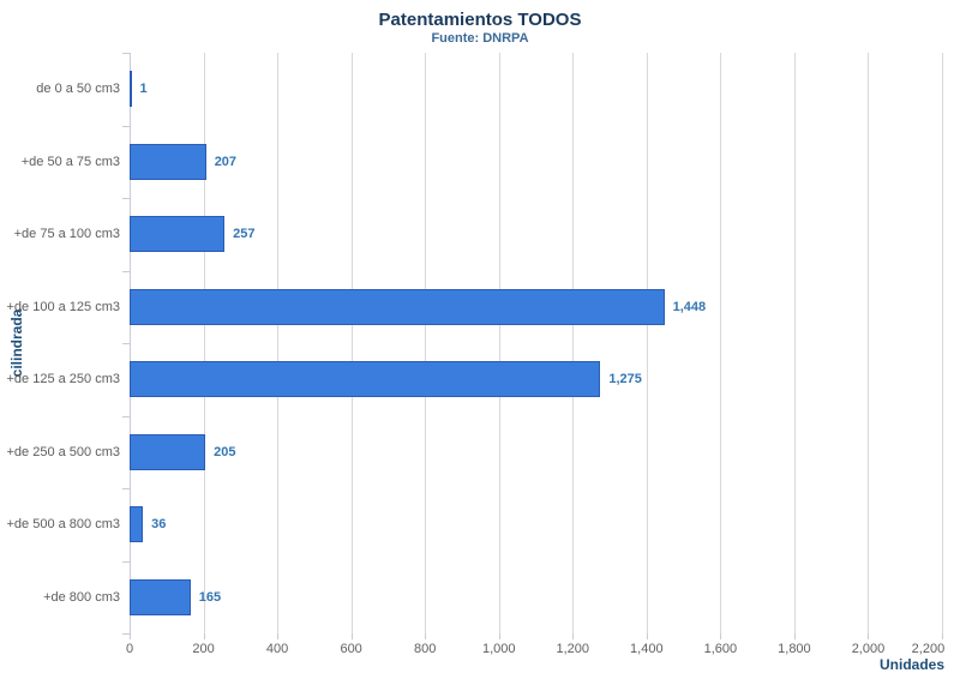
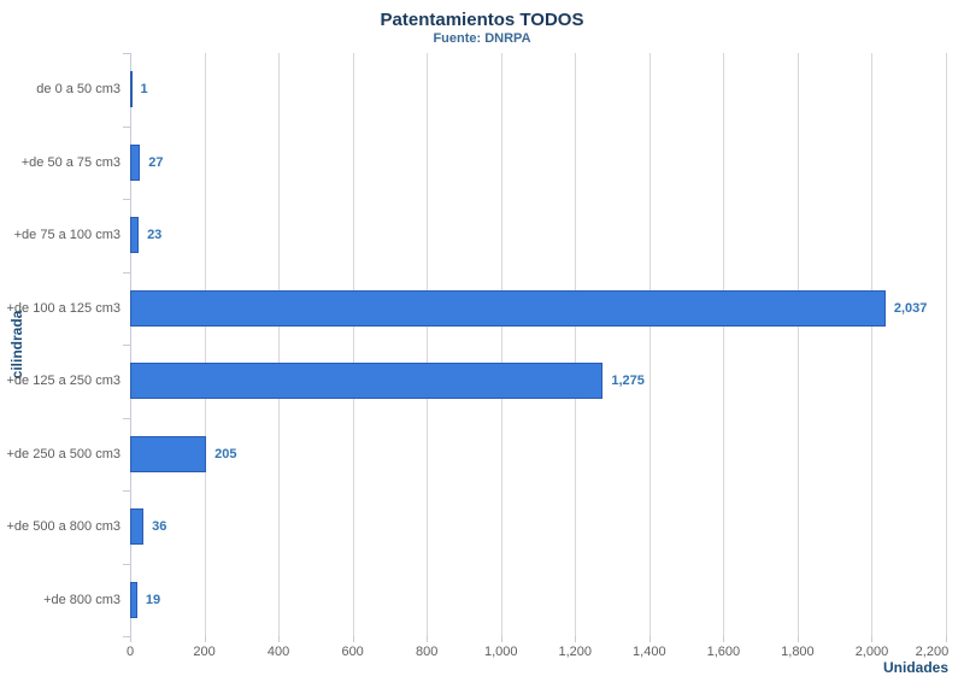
+de 50 a 75 cm3: 207 -> 27
+de 75 a 100 cm3: 257 -> 23
+de 100 a 125 cm3: 1,448 -> 2,037
+de 800 cm3: 165 -> 19
